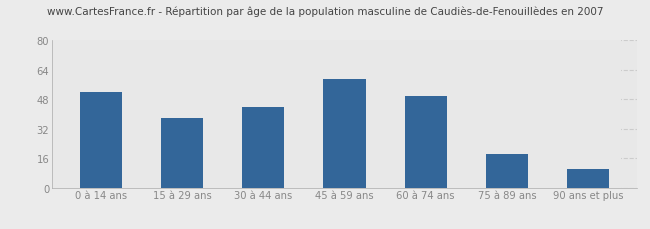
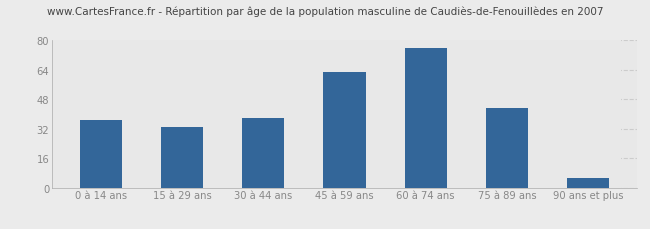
0 à 14 ans: 52 -> 37
15 à 29 ans: 38 -> 33
30 à 44 ans: 44 -> 38
45 à 59 ans: 59 -> 63
60 à 74 ans: 50 -> 76
75 à 89 ans: 18 -> 43
90 ans et plus: 10 -> 5
